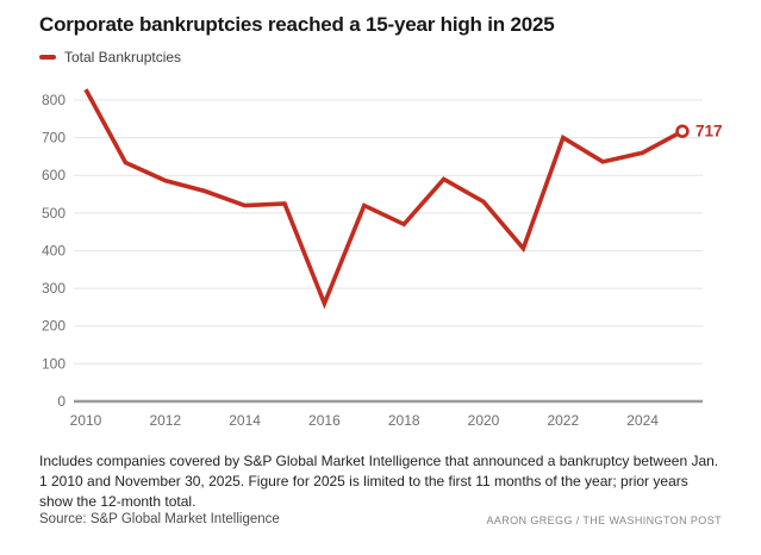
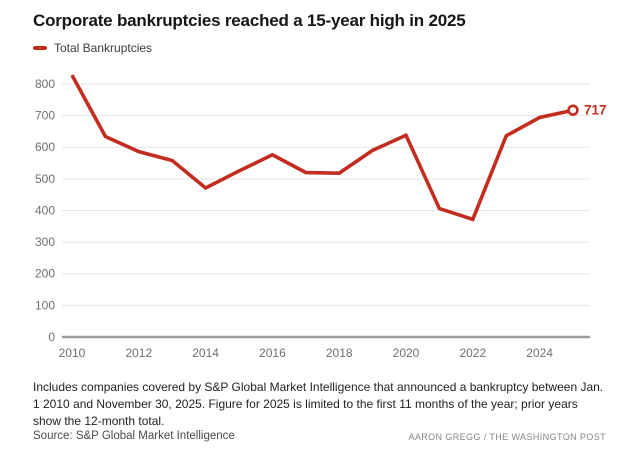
2014: 520 -> 470
2016: 260 -> 580
2018: 470 -> 520
2020: 530 -> 640
2022: 700 -> 370
2024: 660 -> 690
